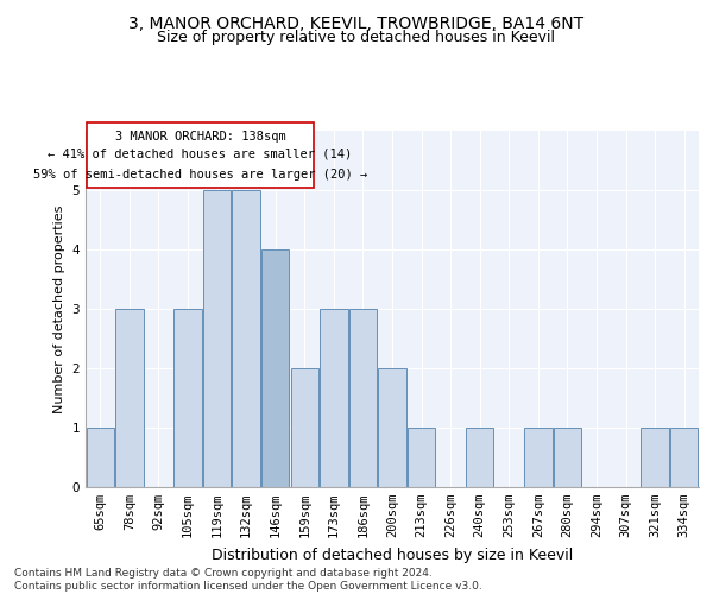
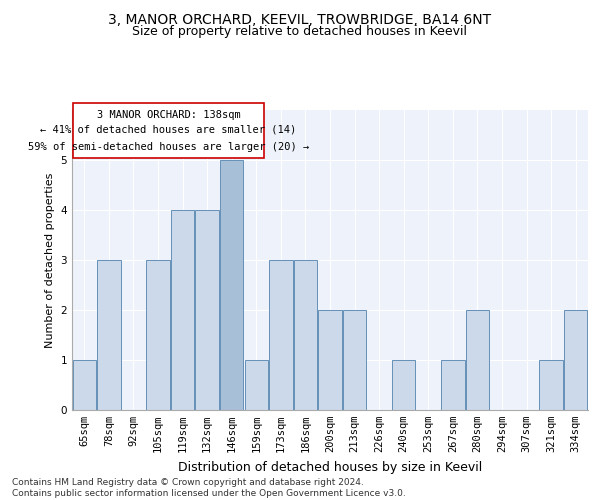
119sqm: 5 -> 4
132sqm: 5 -> 4
146sqm: 4 -> 5
159sqm: 2 -> 1
213sqm: 1 -> 2
280sqm: 1 -> 2
334sqm: 1 -> 2
